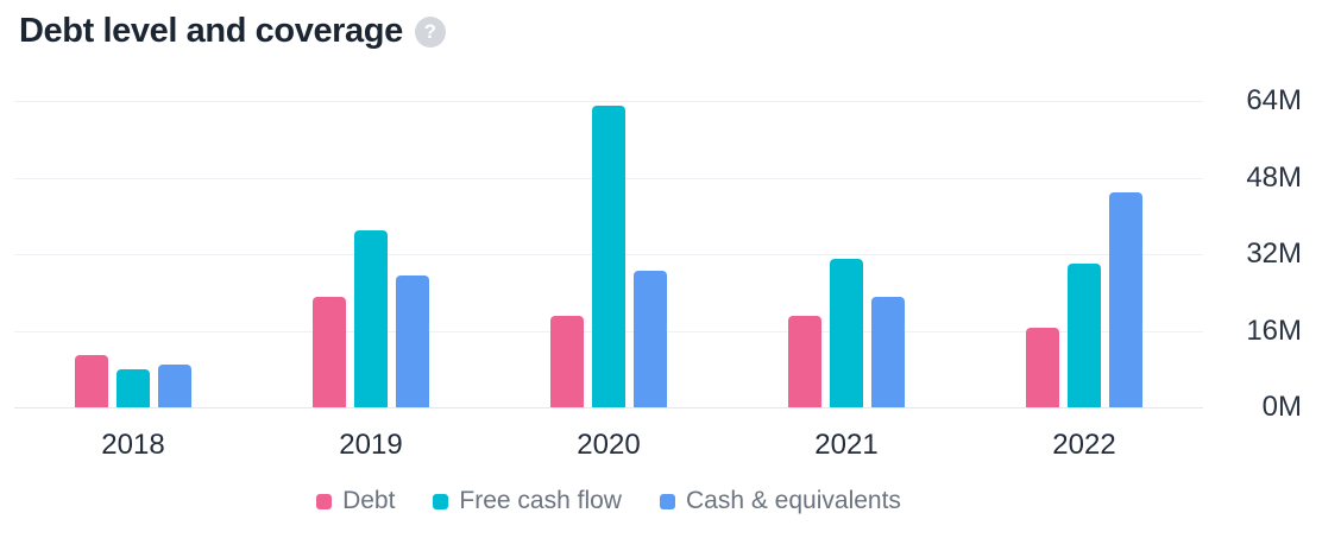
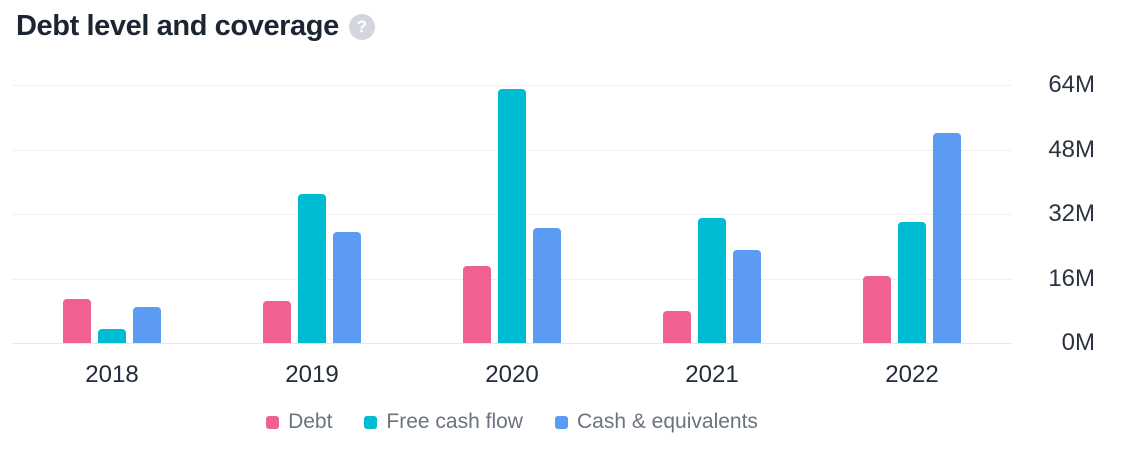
Free cash flow/2018: 8M -> 4M
Debt/2019: 23M -> 10M
Debt/2021: 19M -> 8M
Cash & equivalents/2022: 45M -> 52M
